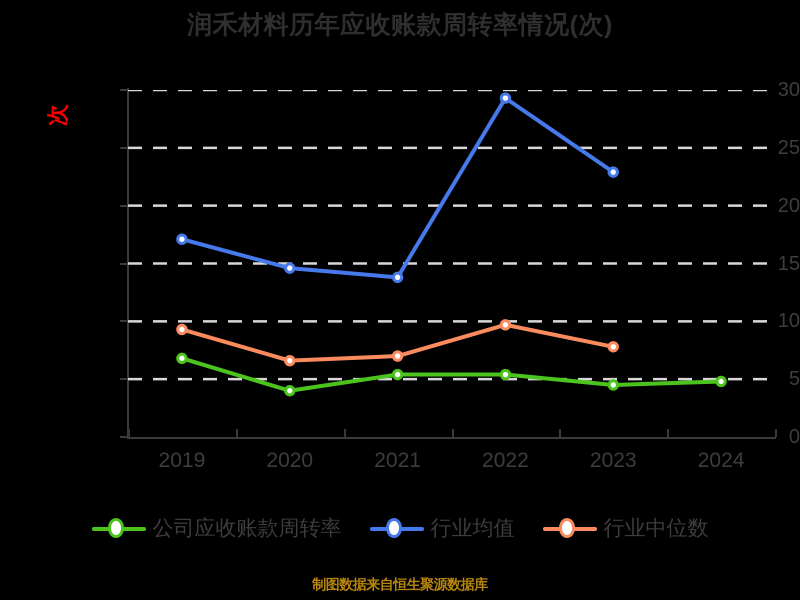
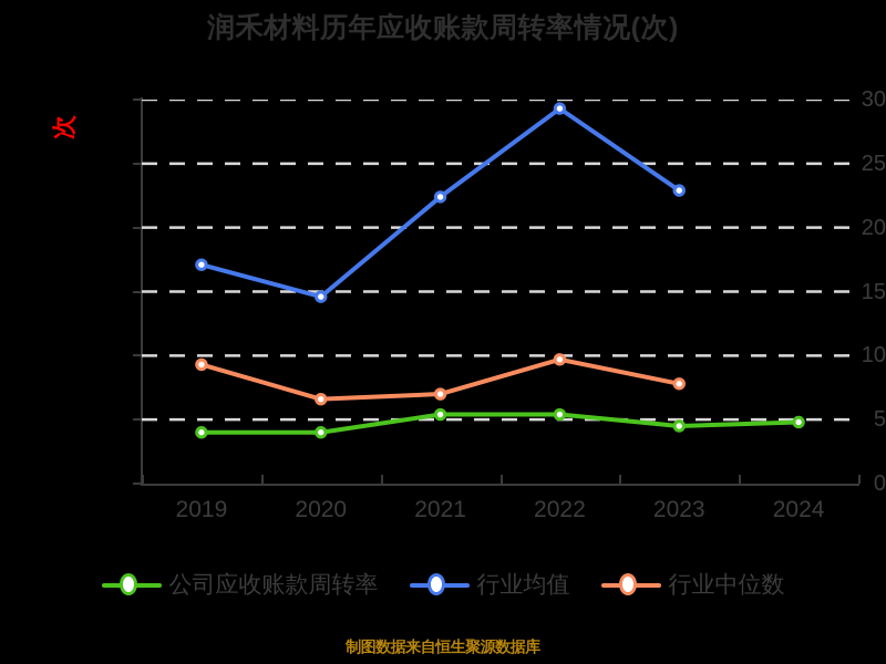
公司应收账款周转率/2019: 6.8 -> 4.0
行业均值/2021: 13.8 -> 22.4
